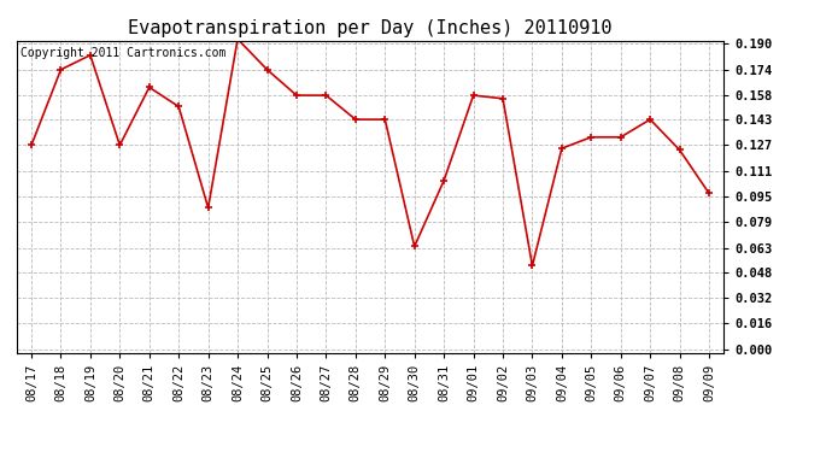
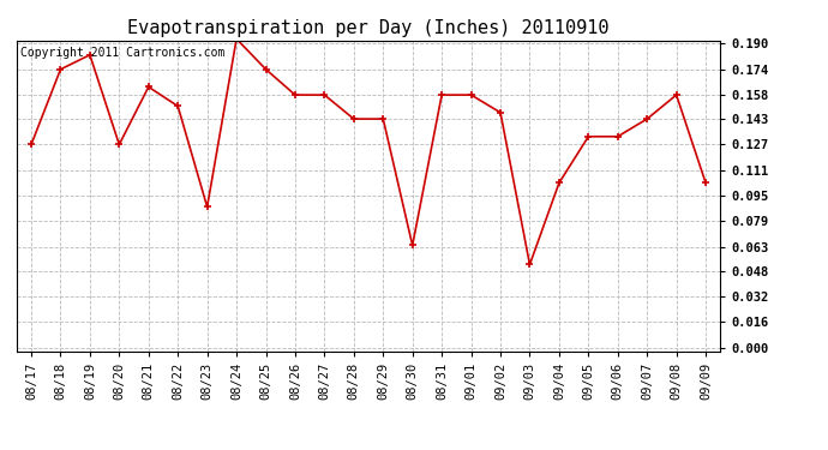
08/31: 0.105 -> 0.158
09/02: 0.156 -> 0.147
09/04: 0.125 -> 0.103
09/08: 0.124 -> 0.158
09/09: 0.097 -> 0.103
